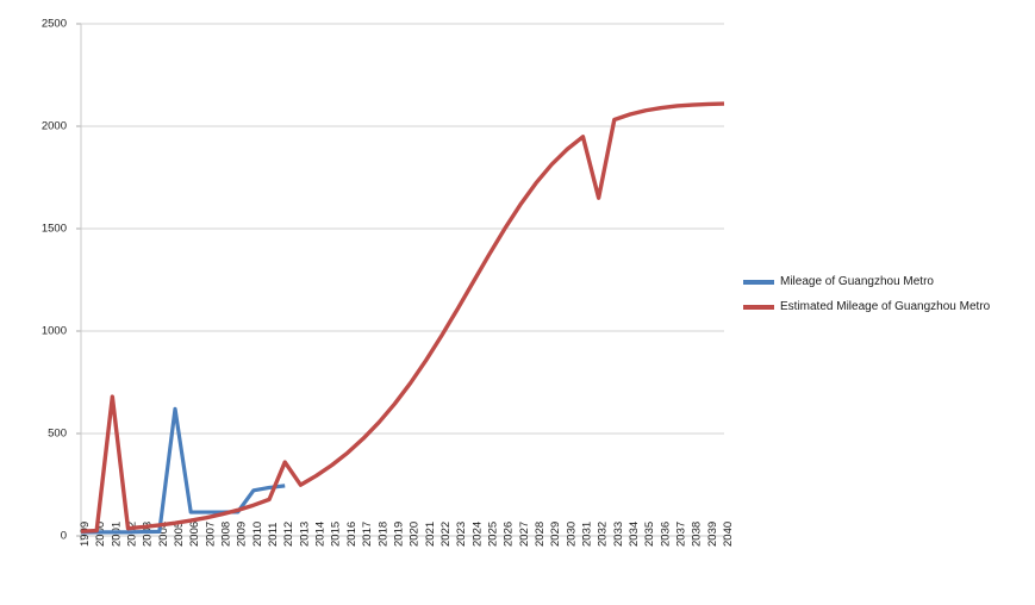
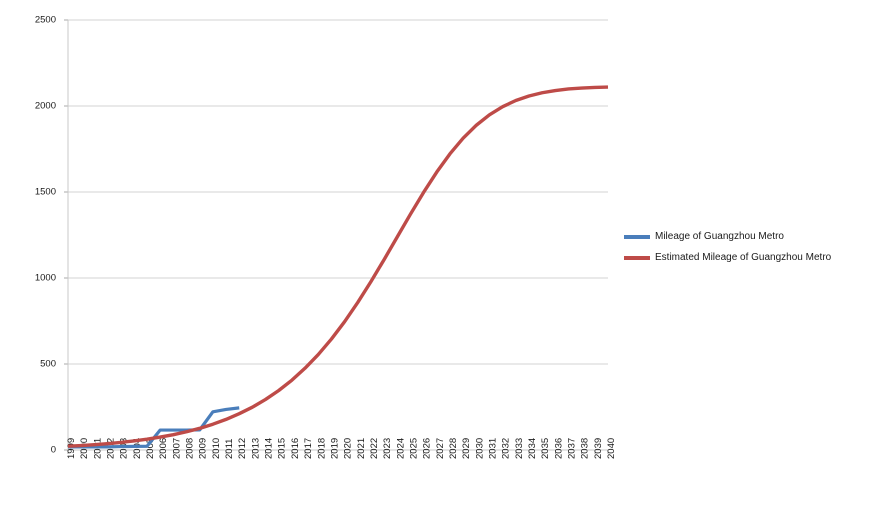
Estimated Mileage of Guangzhou Metro/2001: 680 -> 30
Mileage of Guangzhou Metro/2005: 620 -> 20
Estimated Mileage of Guangzhou Metro/2012: 360 -> 210
Estimated Mileage of Guangzhou Metro/2032: 1650 -> 2000
